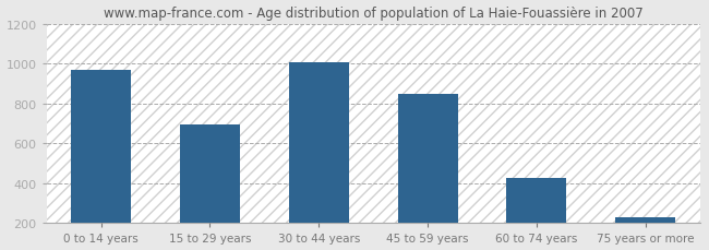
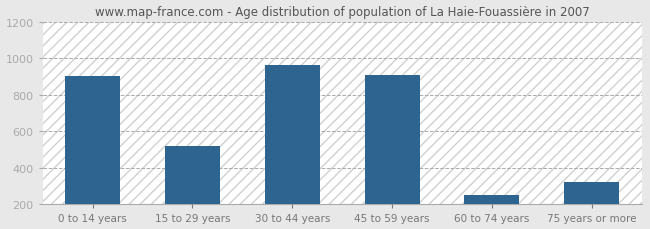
0 to 14 years: 970 -> 900
15 to 29 years: 700 -> 520
30 to 44 years: 1000 -> 960
45 to 59 years: 850 -> 910
60 to 74 years: 430 -> 250
75 years or more: 230 -> 320
